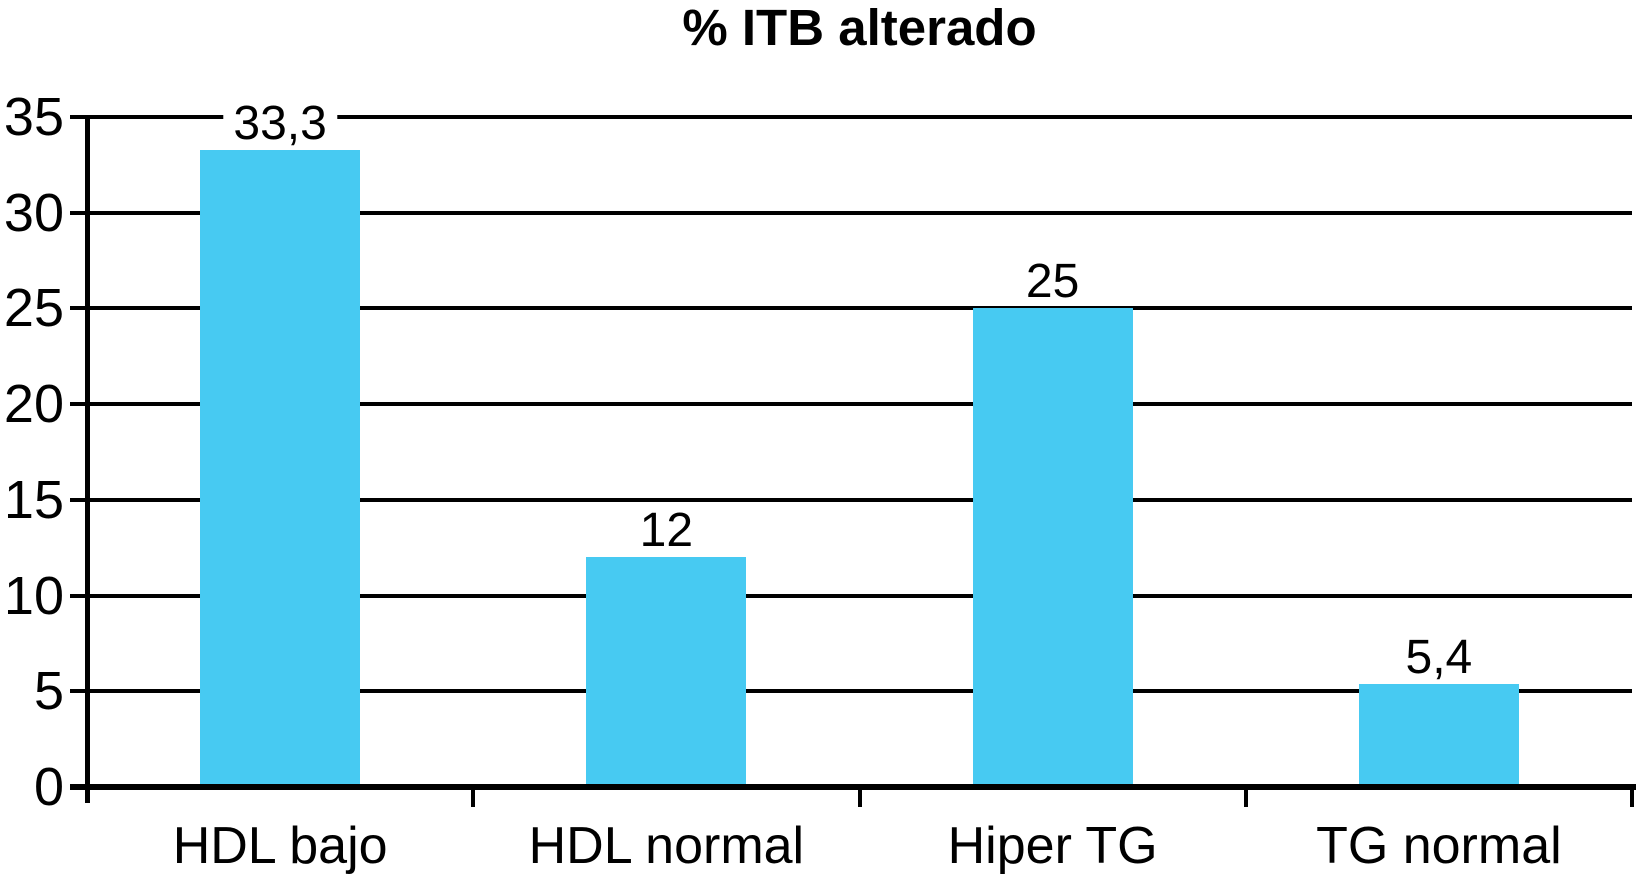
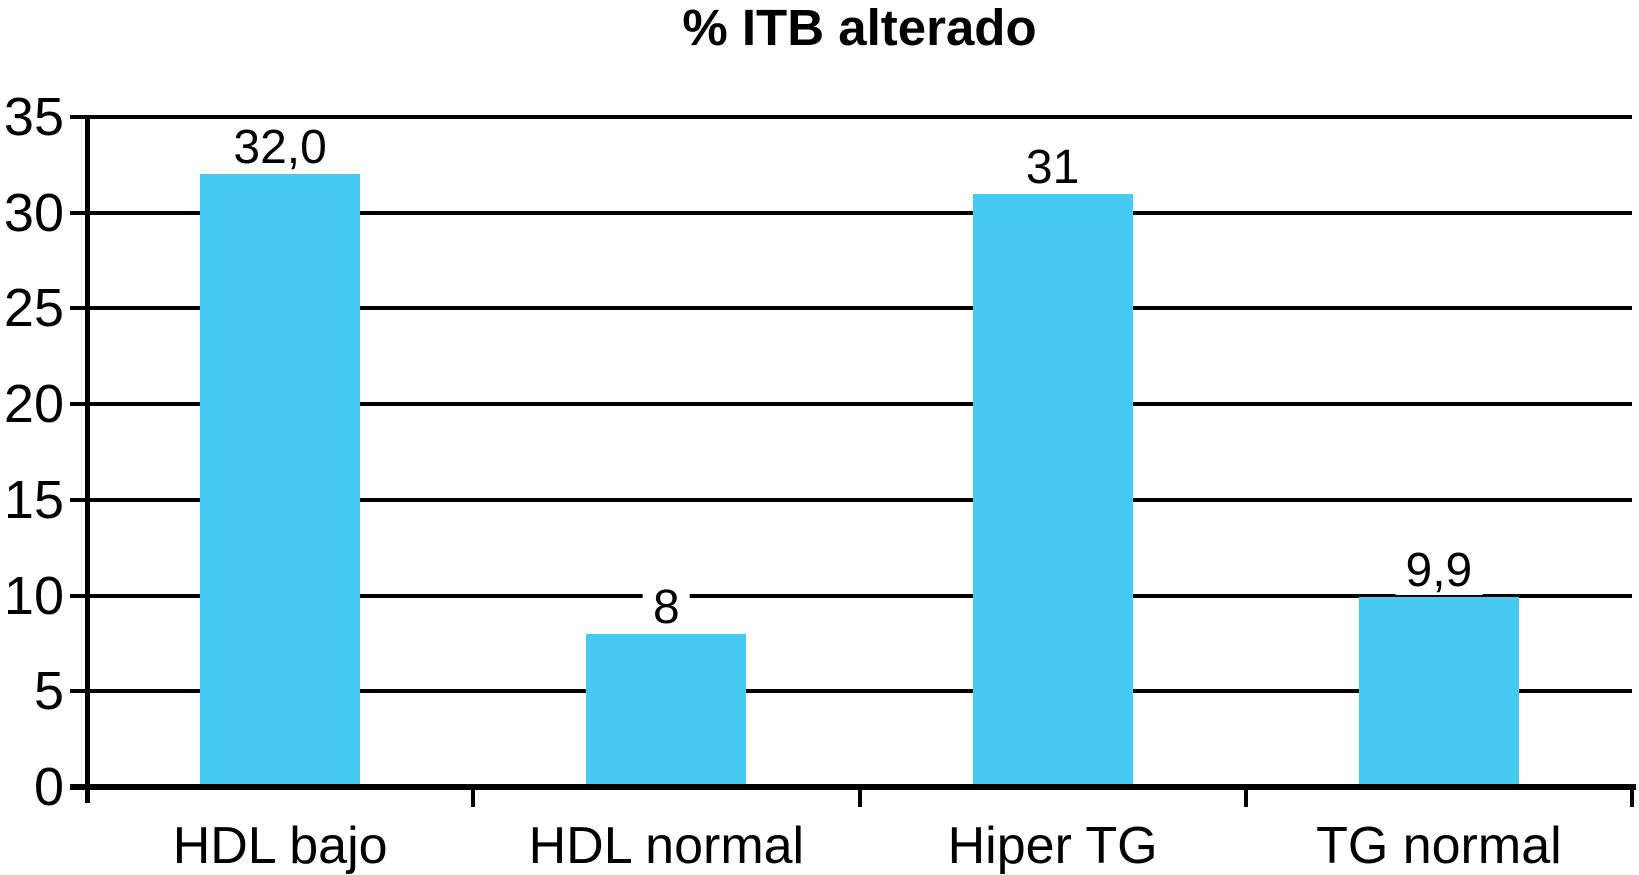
HDL bajo: 33,3 -> 32,0
HDL normal: 12 -> 8
Hiper TG: 25 -> 31
TG normal: 5,4 -> 9,9
